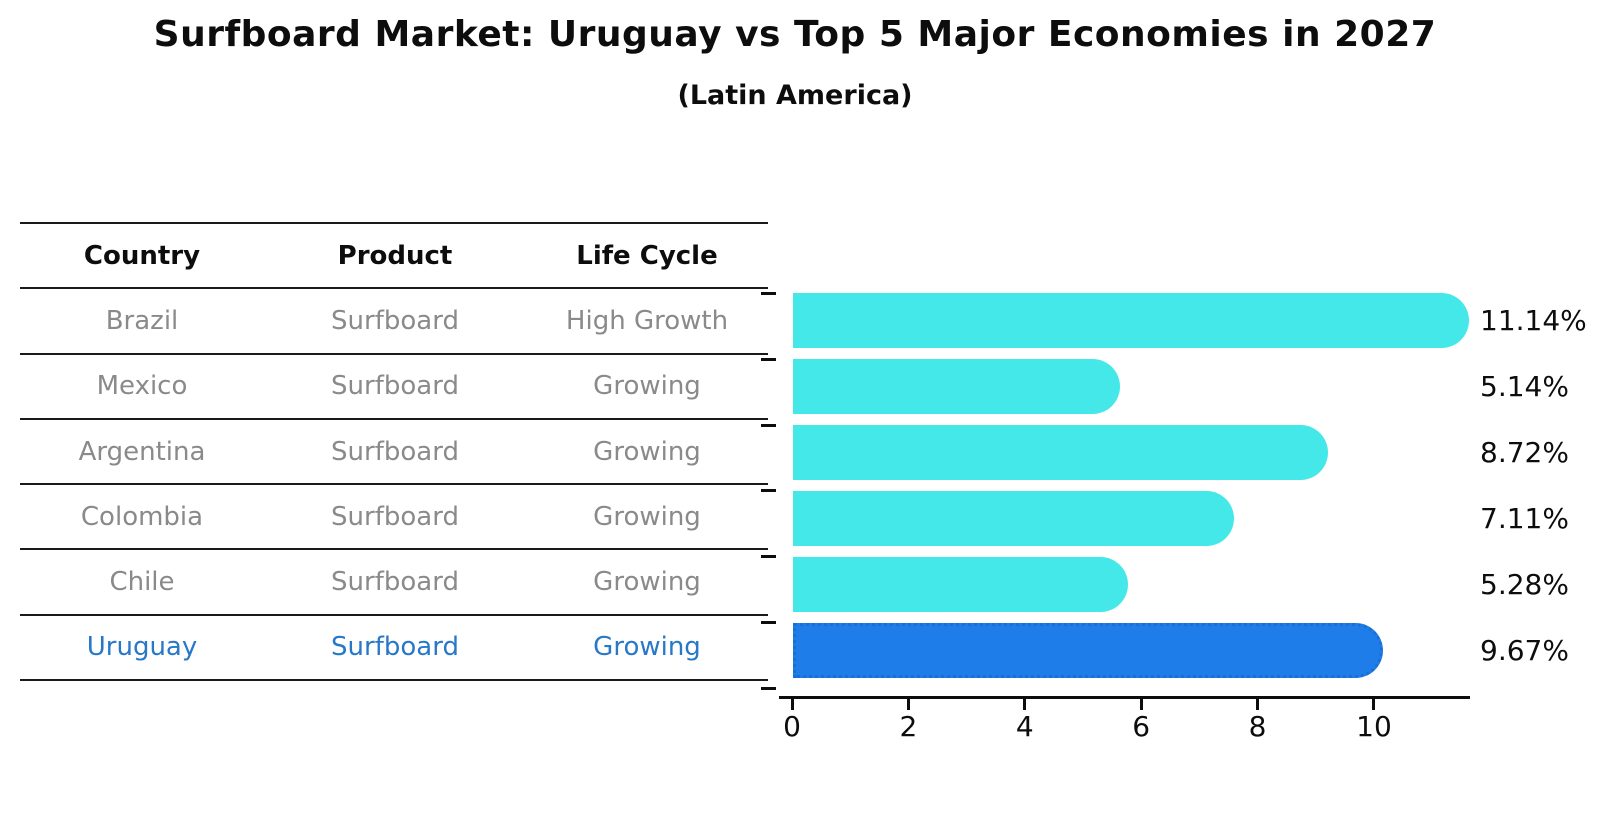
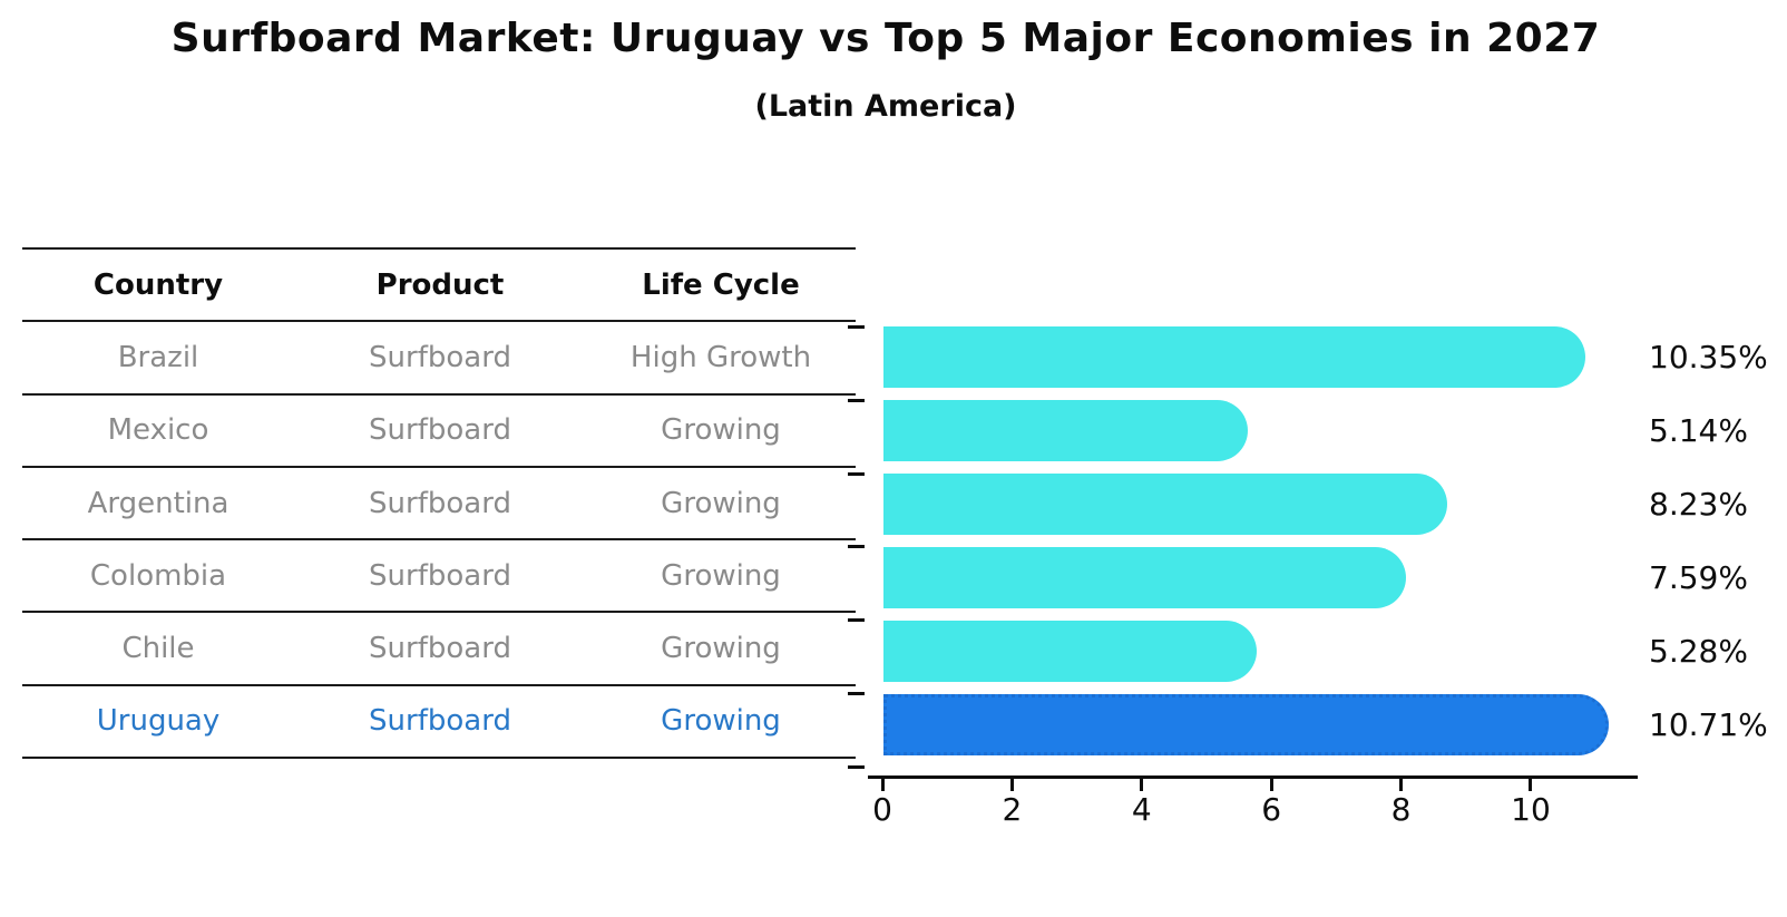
Brazil: 11.14% -> 10.35%
Argentina: 8.72% -> 8.23%
Colombia: 7.11% -> 7.59%
Uruguay: 9.67% -> 10.71%
